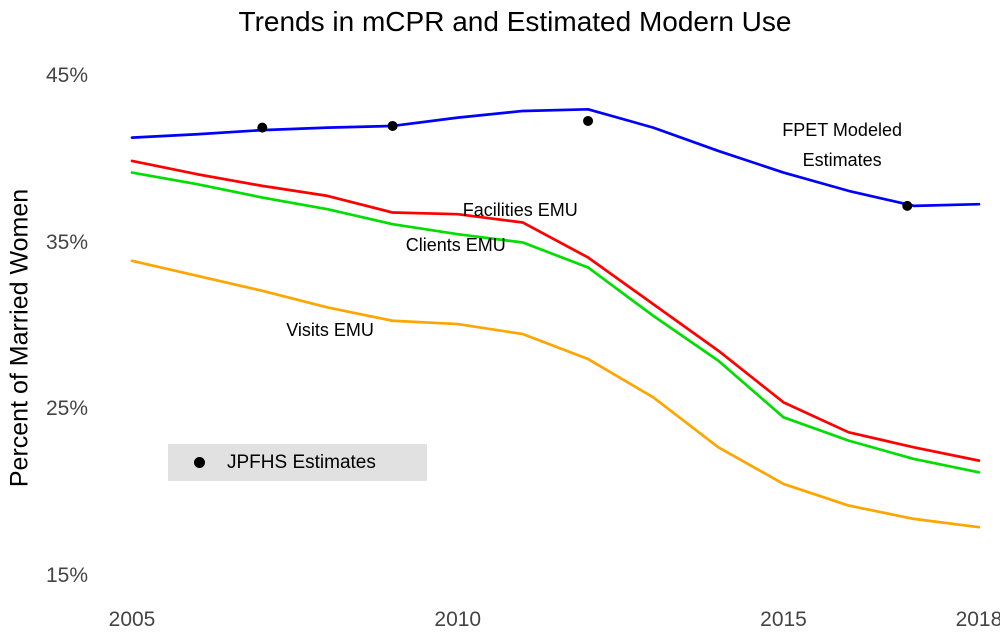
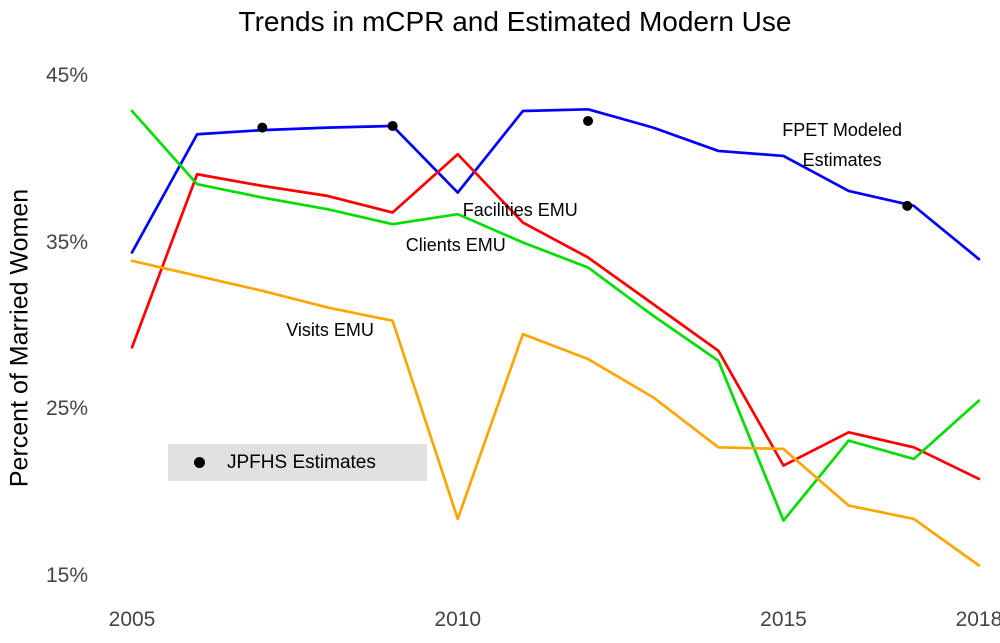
FPET Modeled Estimates/2005: 41.3% -> 34.4%
Facilities EMU/2005: 39.9% -> 28.7%
Clients EMU/2005: 39.2% -> 42.9%
FPET Modeled Estimates/2010: 42.5% -> 38.0%
Facilities EMU/2010: 36.7% -> 40.3%
Clients EMU/2010: 35.5% -> 36.7%
Visits EMU/2010: 30.1% -> 18.4%
FPET Modeled Estimates/2015: 39.2% -> 40.2%
Facilities EMU/2015: 25.4% -> 21.6%
Clients EMU/2015: 24.5% -> 18.3%
Visits EMU/2015: 20.5% -> 22.6%
FPET Modeled Estimates/2018: 37.3% -> 34.0%
Facilities EMU/2018: 21.9% -> 20.8%
Clients EMU/2018: 21.2% -> 25.5%
Visits EMU/2018: 17.9% -> 15.6%
